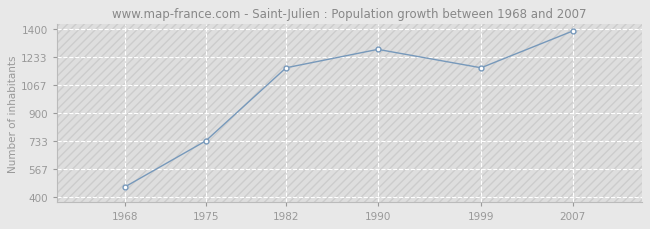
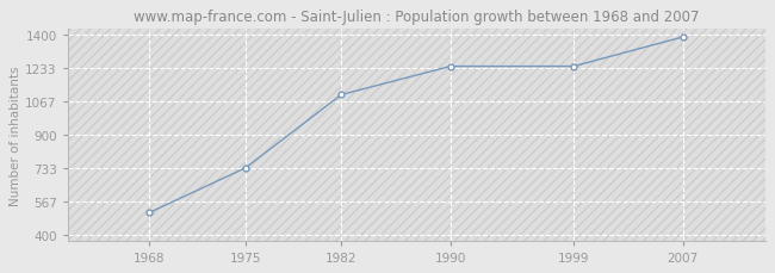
1968: 460 -> 510
1982: 1170 -> 1100
1990: 1280 -> 1240
1999: 1170 -> 1240
